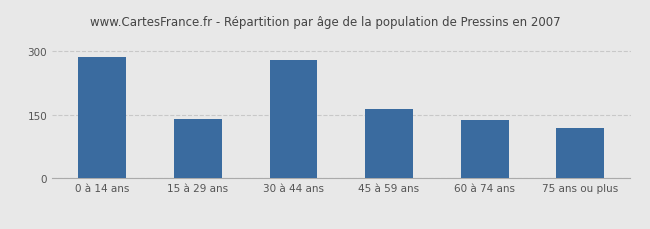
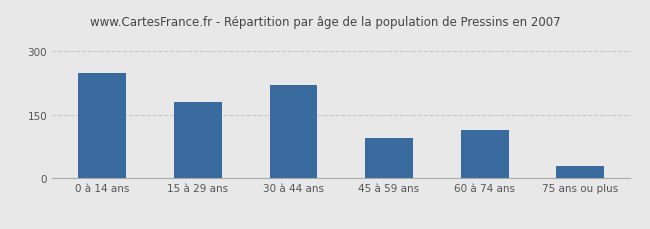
0 à 14 ans: 287 -> 250
15 à 29 ans: 141 -> 180
30 à 44 ans: 280 -> 220
45 à 59 ans: 163 -> 95
60 à 74 ans: 137 -> 115
75 ans ou plus: 120 -> 30
